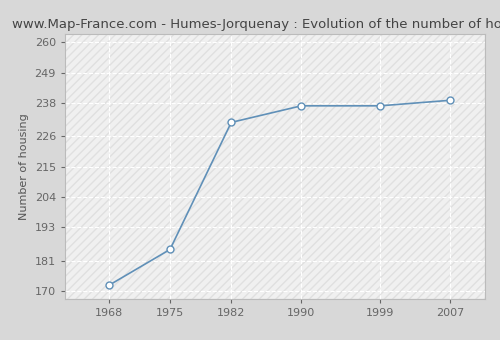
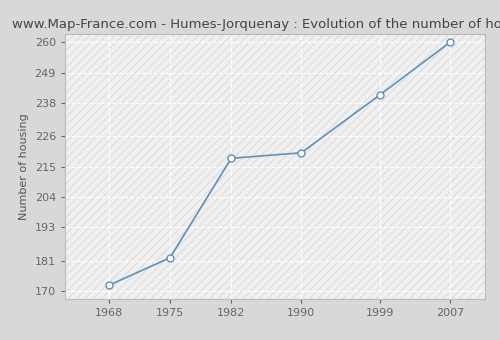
1975: 185 -> 182
1982: 231 -> 218
1990: 237 -> 220
1999: 237 -> 241
2007: 239 -> 260
